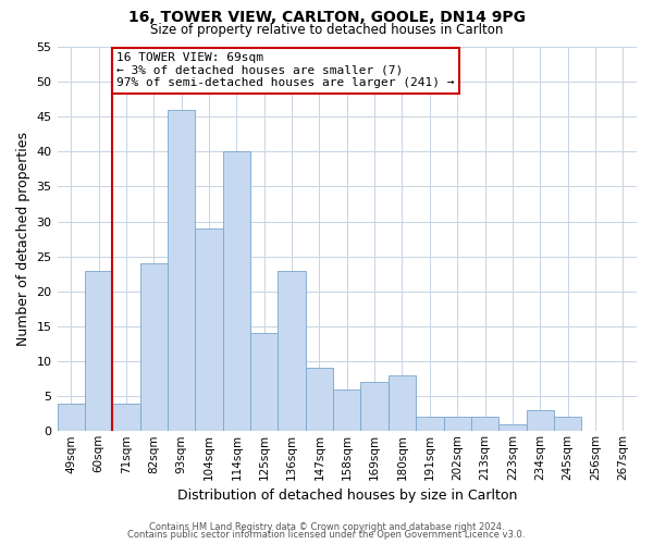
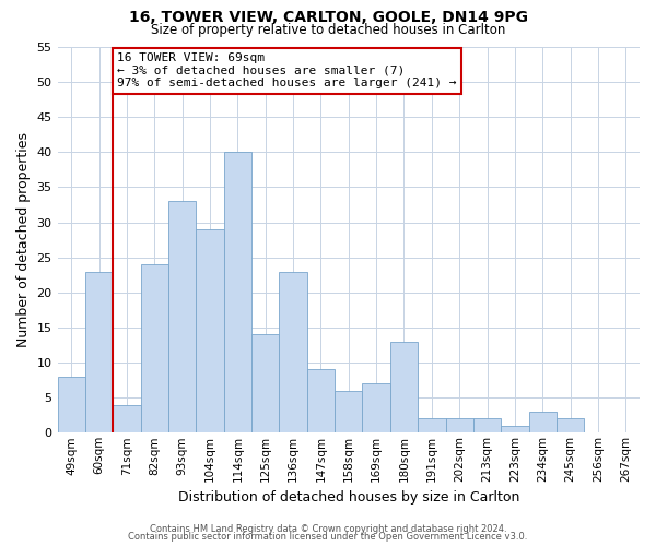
49sqm: 4 -> 8
93sqm: 46 -> 33
180sqm: 8 -> 13
